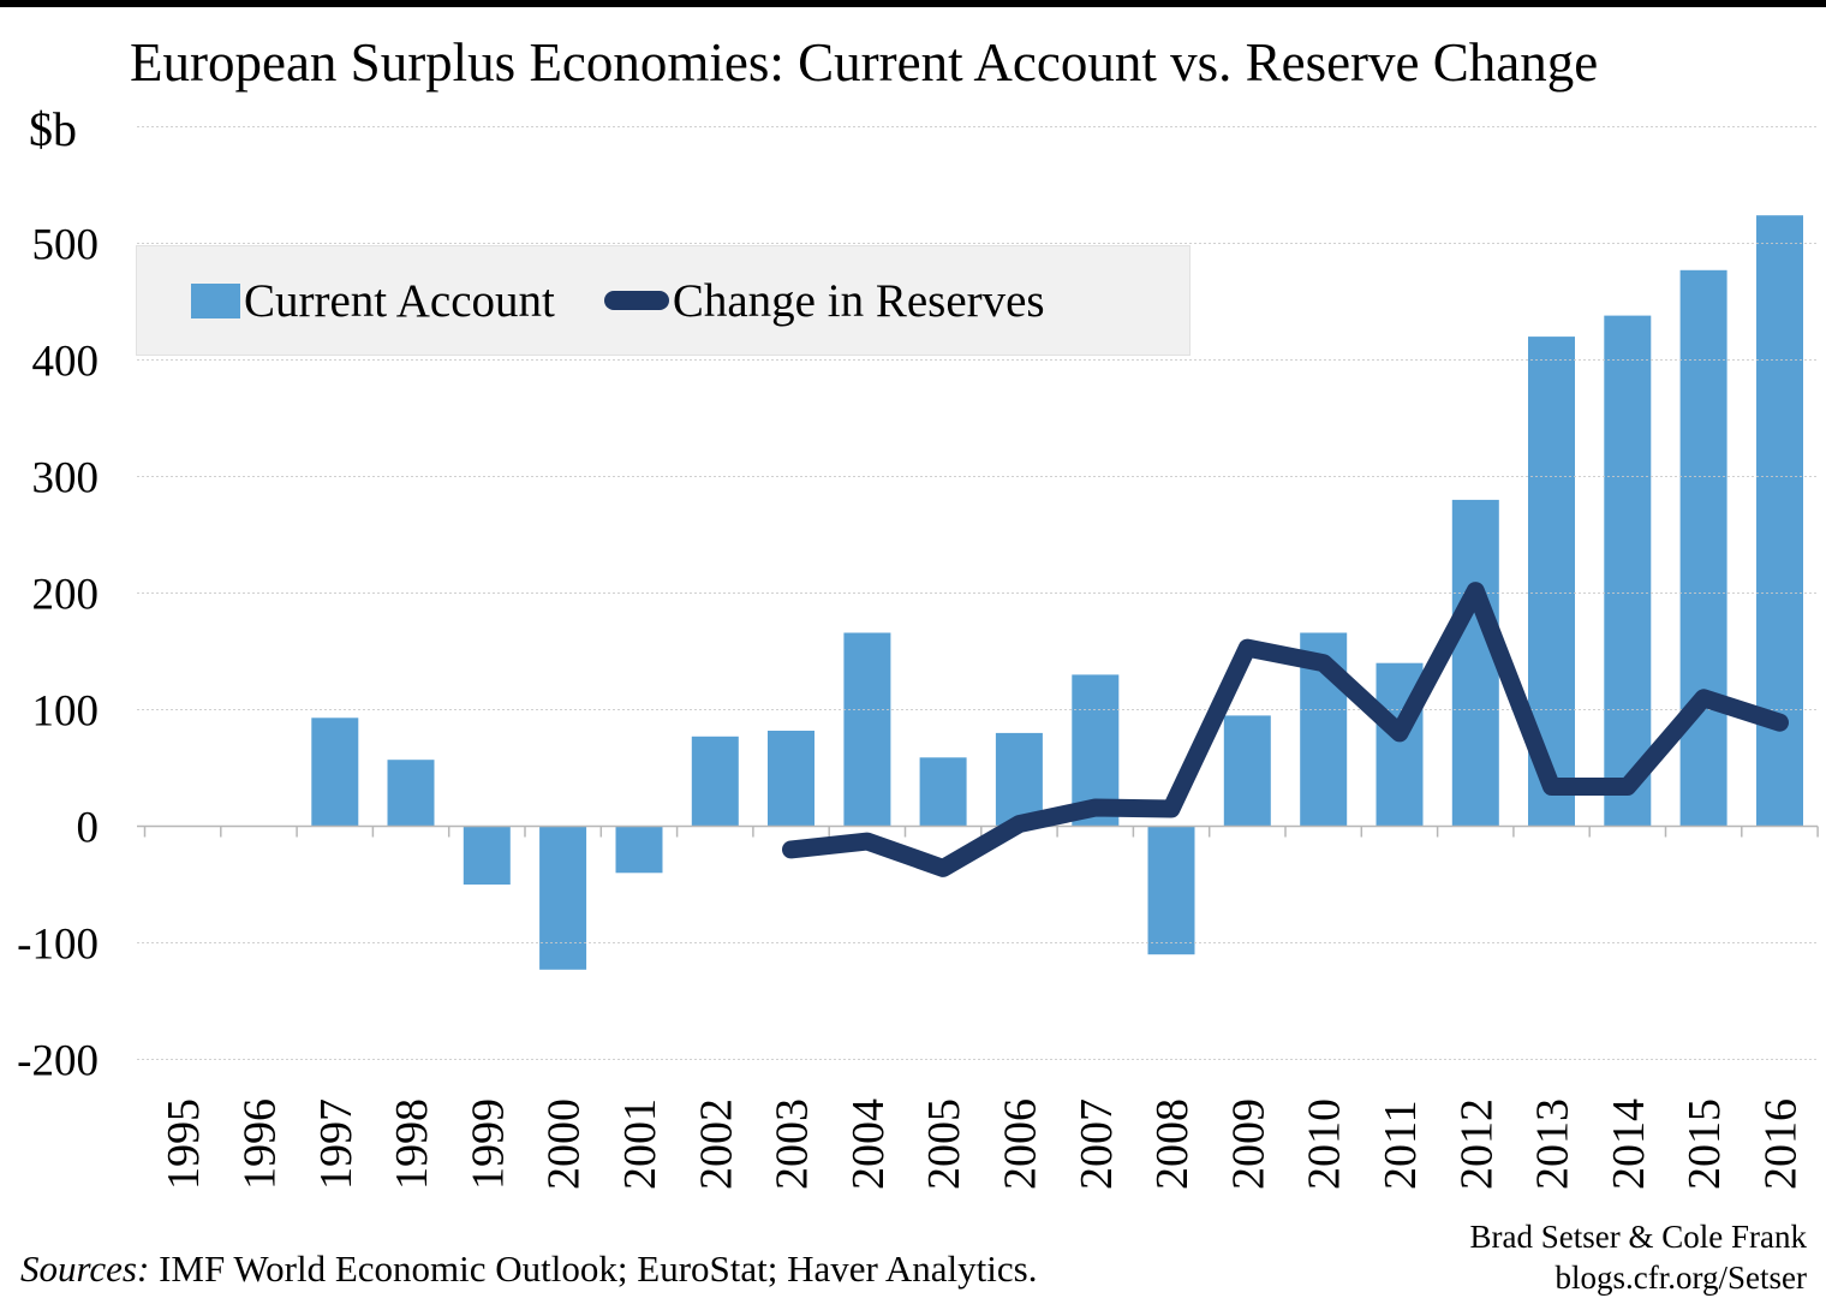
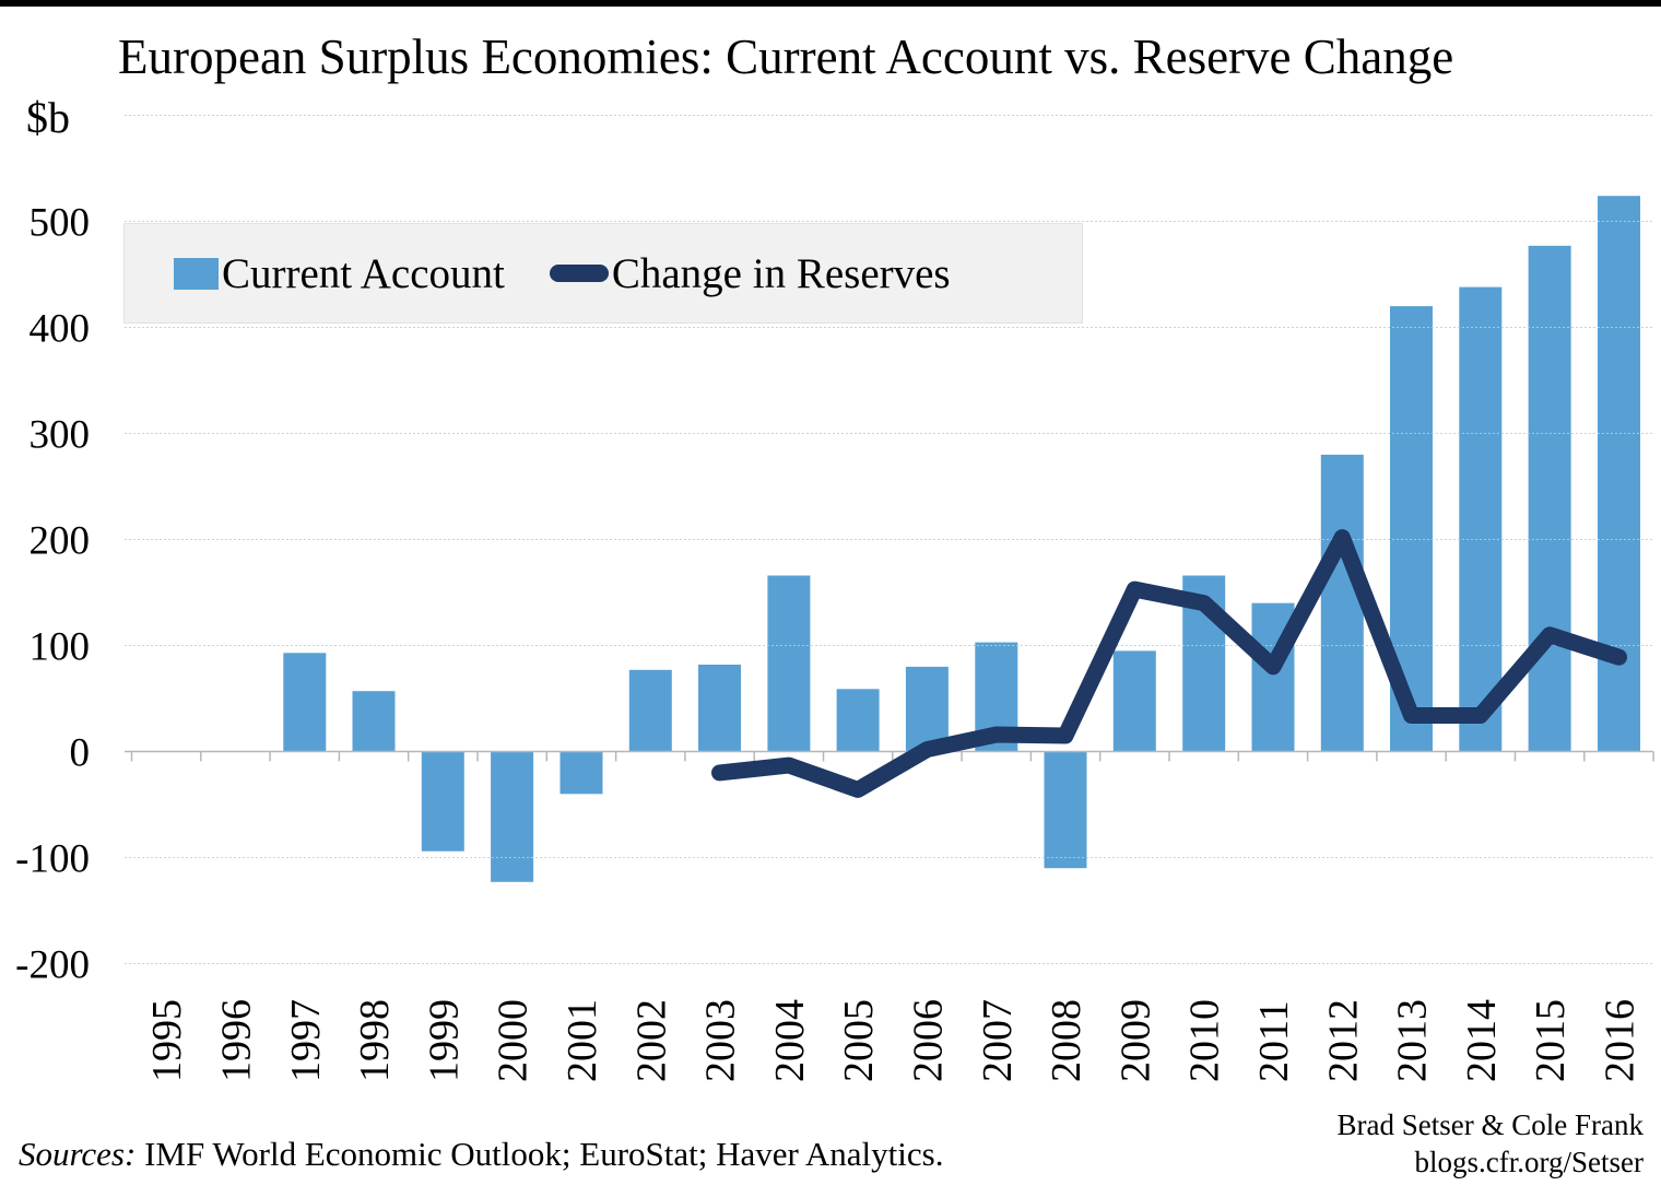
Current Account/1999: -50 -> -90
Current Account/2007: 130 -> 100
